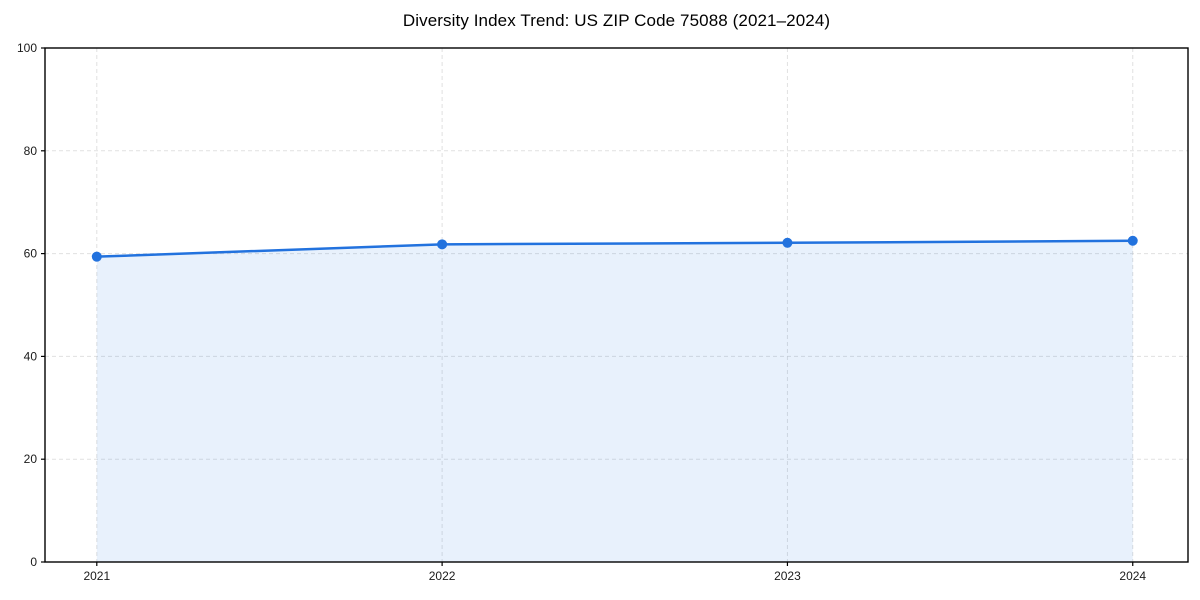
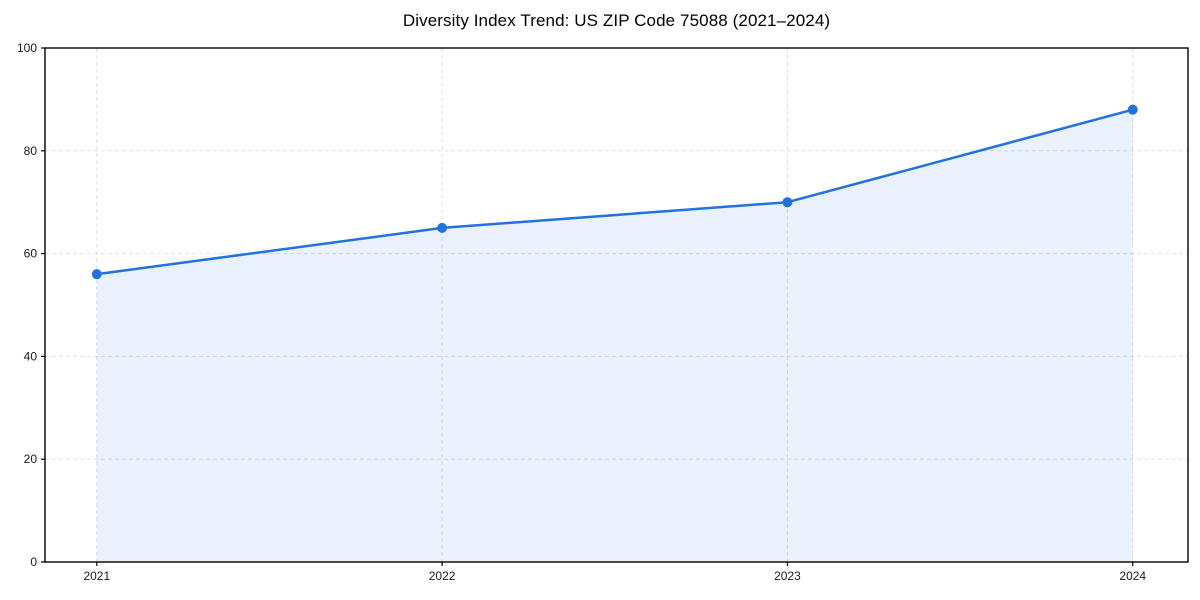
2021: 59 -> 56
2022: 62 -> 65
2023: 62 -> 70
2024: 62 -> 88
